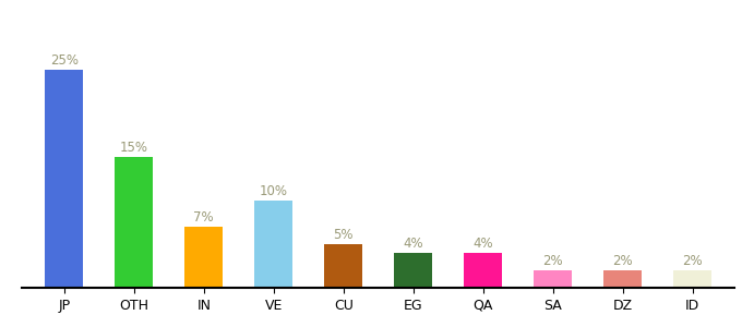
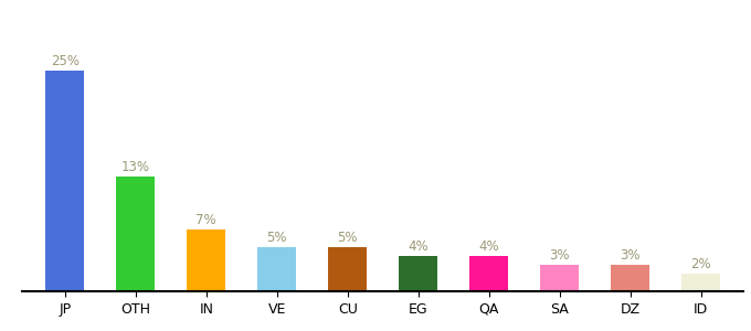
OTH: 15% -> 13%
VE: 10% -> 5%
SA: 2% -> 3%
DZ: 2% -> 3%
